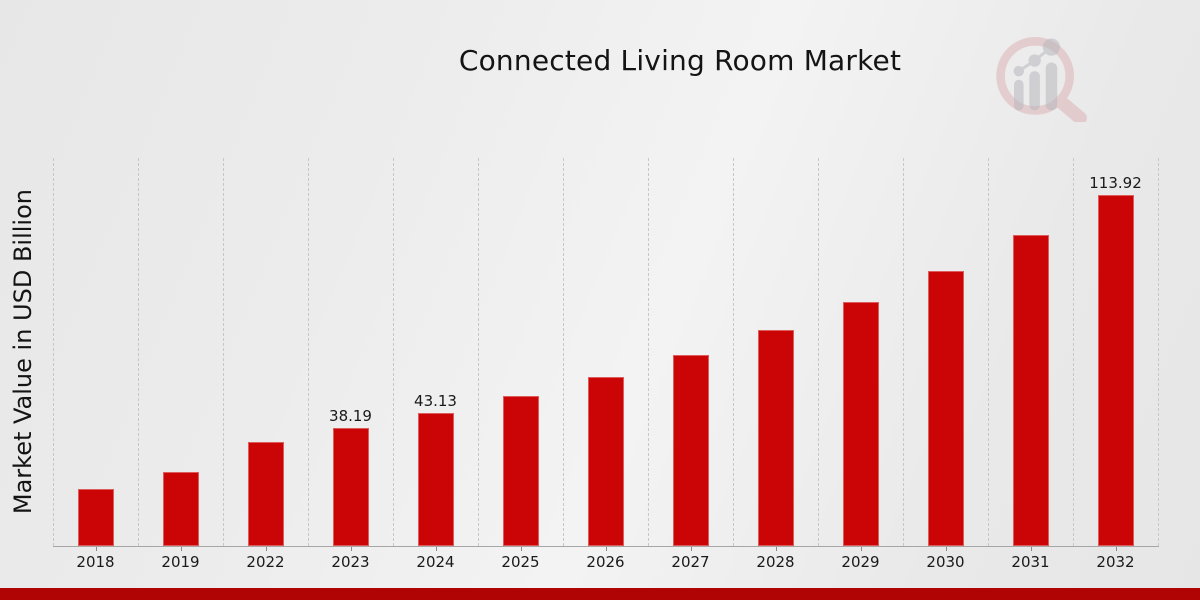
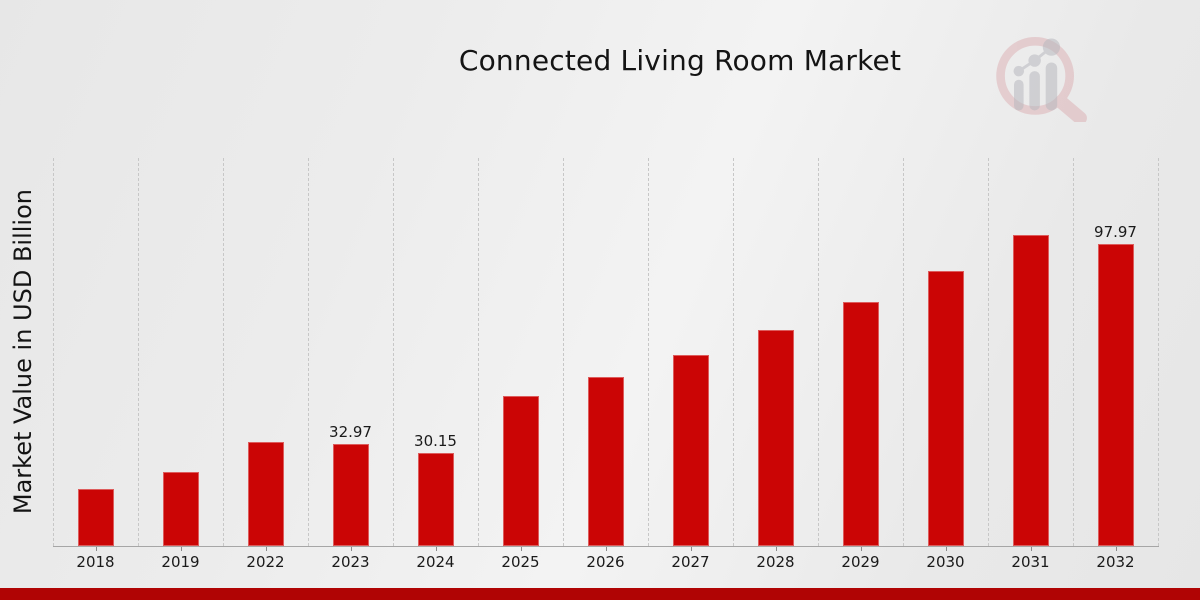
2023: 38.19 -> 32.97
2024: 43.13 -> 30.15
2032: 113.92 -> 97.97
